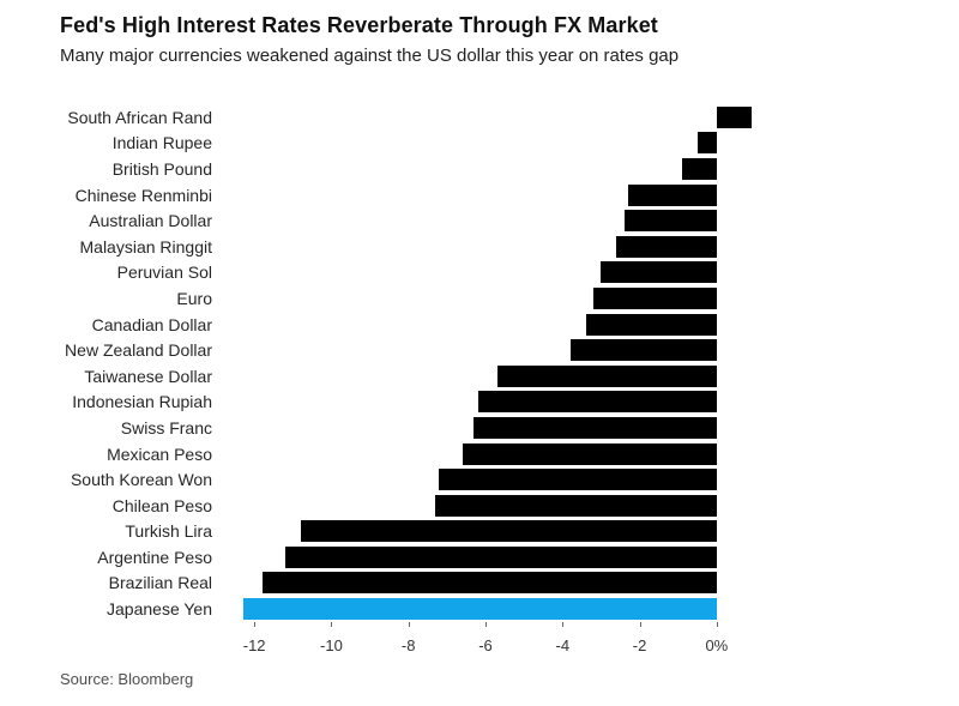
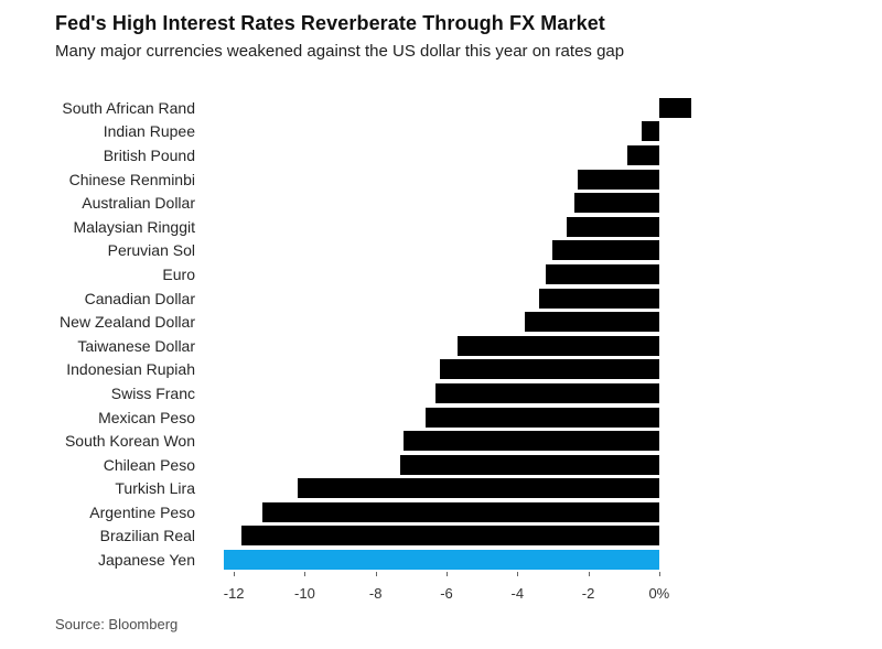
Turkish Lira: -10.8% -> -10.2%
